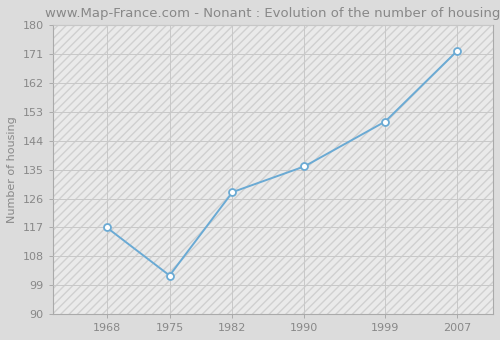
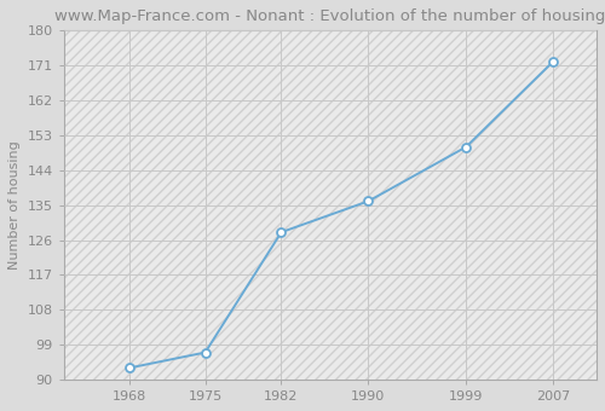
1968: 117 -> 93
1975: 102 -> 97
